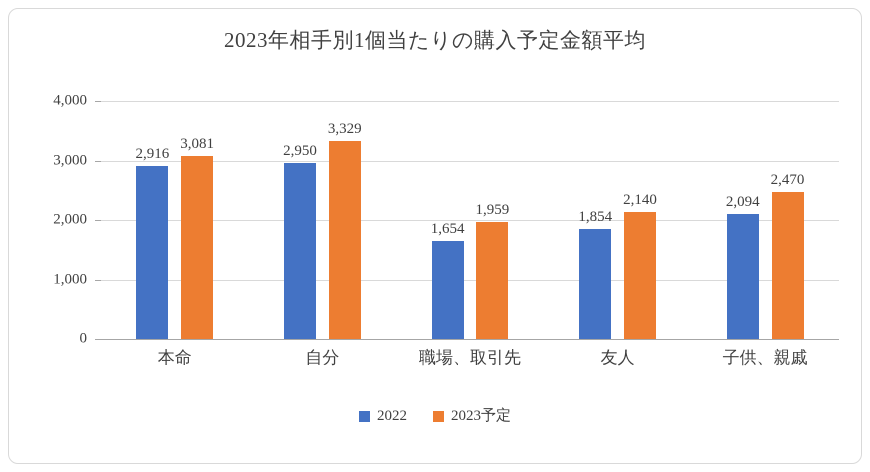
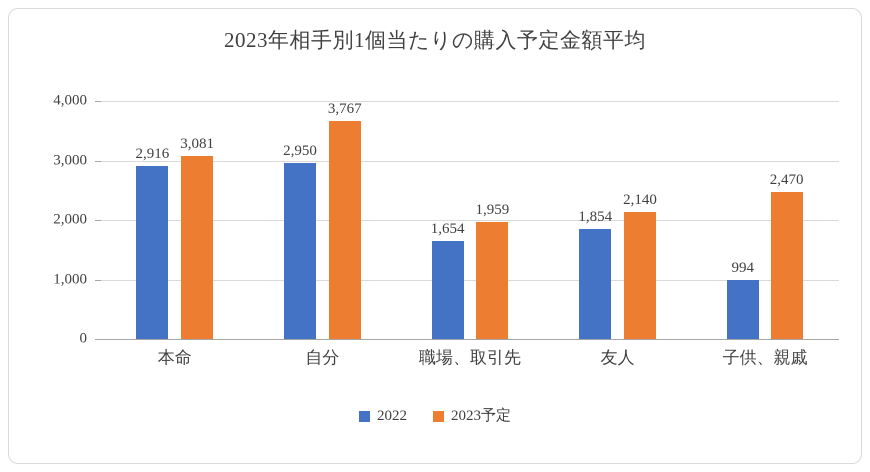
2023予定/自分: 3,329 -> 3,767
2022/子供、親戚: 2,094 -> 994
